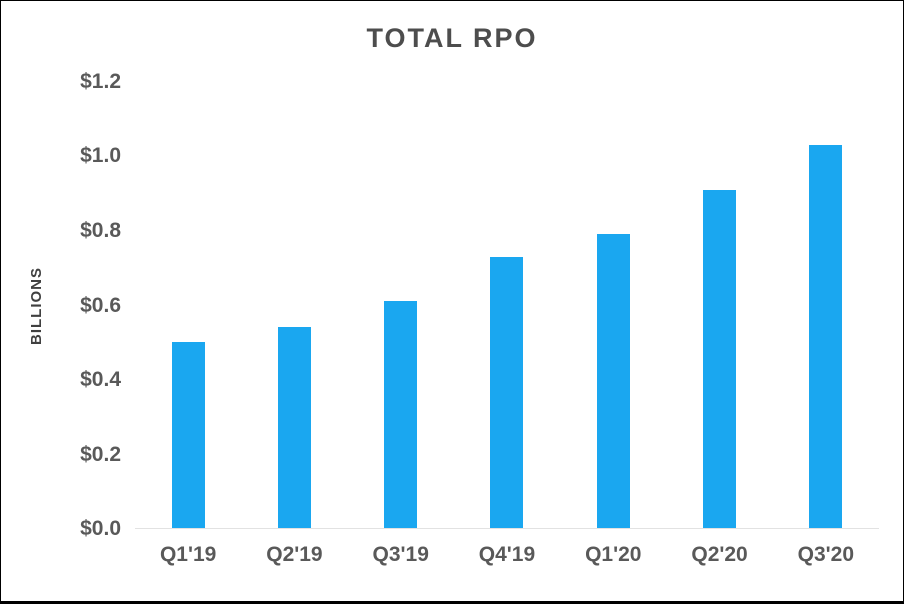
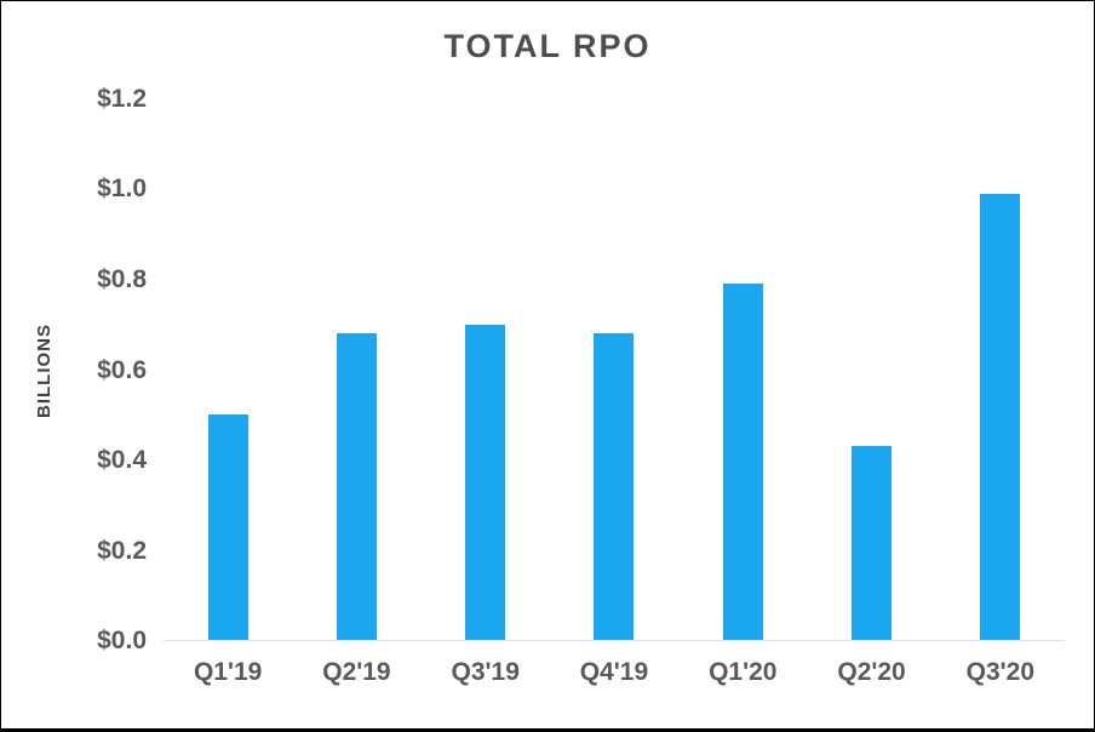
Q2'19: $0.54 -> $0.68
Q3'19: $0.61 -> $0.70
Q4'19: $0.73 -> $0.68
Q2'20: $0.91 -> $0.43
Q3'20: $1.03 -> $0.99
